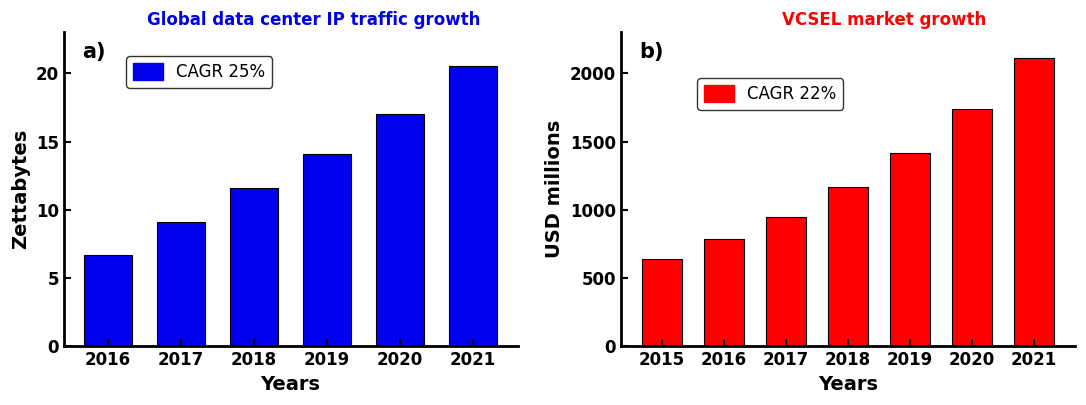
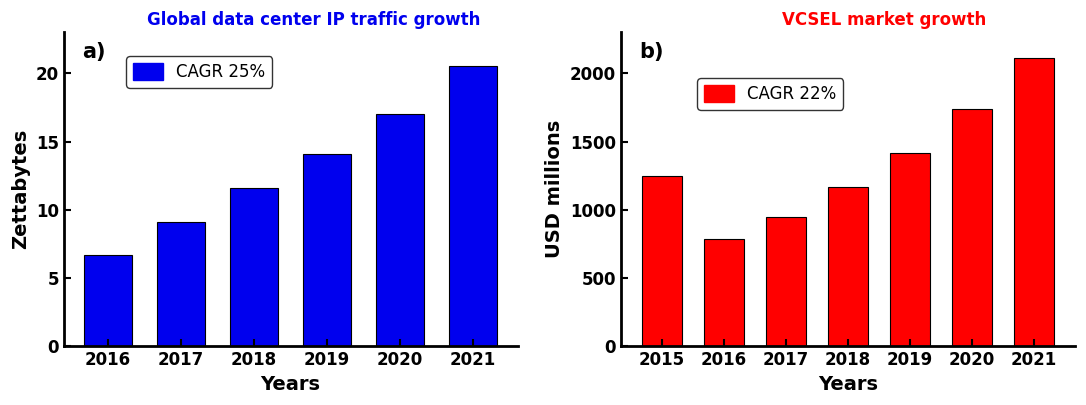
2015: 640 -> 1250
